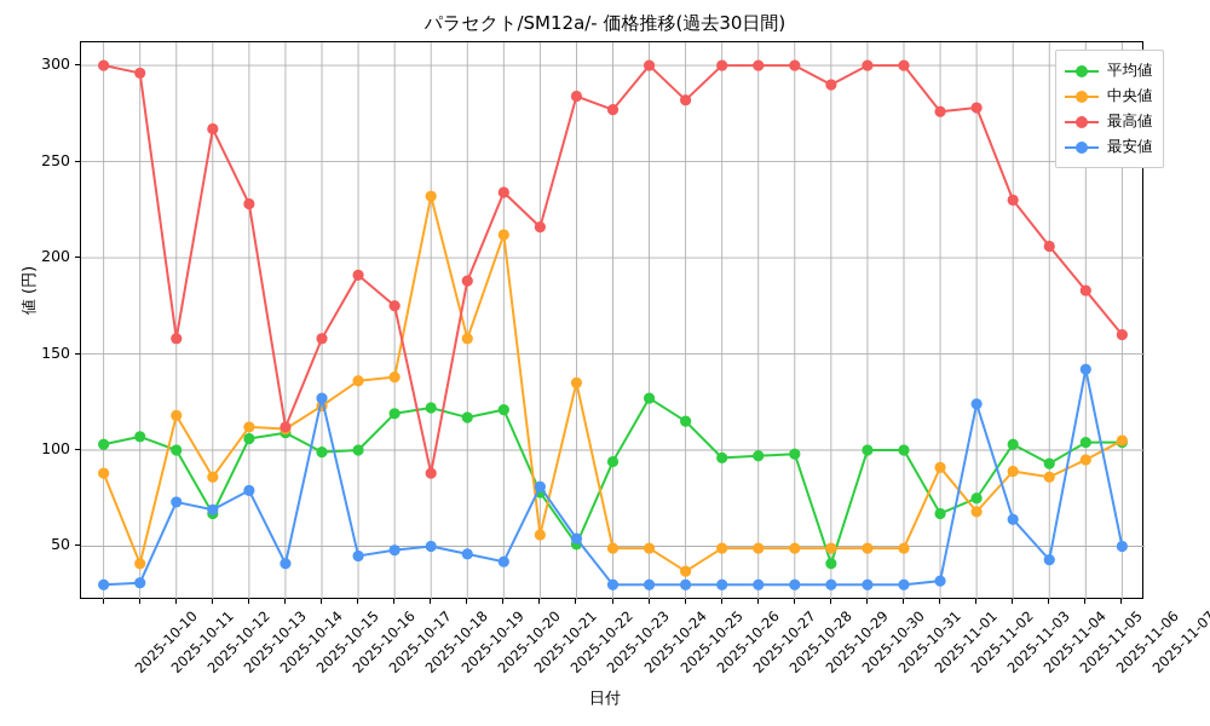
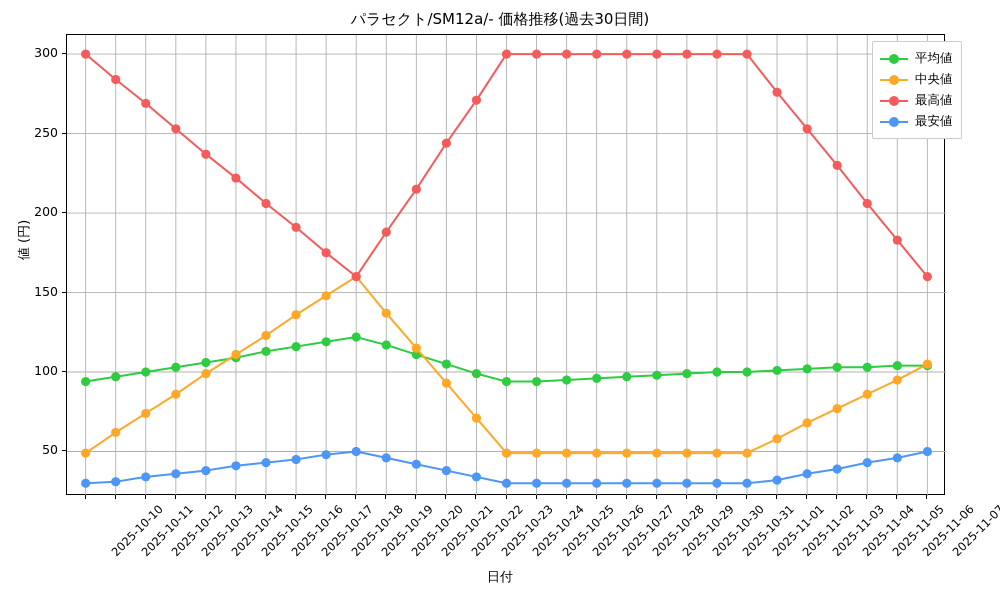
平均値/2025-10-10: 103 -> 94
中央値/2025-10-10: 88 -> 49
平均値/2025-10-11: 107 -> 97
中央値/2025-10-11: 41 -> 62
最高値/2025-10-11: 296 -> 284
中央値/2025-10-12: 118 -> 74
最高値/2025-10-12: 158 -> 269
最安値/2025-10-12: 73 -> 34
平均値/2025-10-13: 67 -> 103
最高値/2025-10-13: 267 -> 253
最安値/2025-10-13: 69 -> 36
中央値/2025-10-14: 112 -> 99
最高値/2025-10-14: 228 -> 237
最安値/2025-10-14: 79 -> 38
最高値/2025-10-15: 112 -> 222
平均値/2025-10-16: 99 -> 113
最高値/2025-10-16: 158 -> 206
最安値/2025-10-16: 127 -> 43
平均値/2025-10-17: 100 -> 116
中央値/2025-10-18: 138 -> 148
中央値/2025-10-19: 232 -> 160
最高値/2025-10-19: 88 -> 160
中央値/2025-10-20: 158 -> 137
平均値/2025-10-21: 121 -> 111
中央値/2025-10-21: 212 -> 115
最高値/2025-10-21: 234 -> 215
平均値/2025-10-22: 78 -> 105
中央値/2025-10-22: 56 -> 93
最高値/2025-10-22: 216 -> 244
最安値/2025-10-22: 81 -> 38
平均値/2025-10-23: 51 -> 99
中央値/2025-10-23: 135 -> 71
最高値/2025-10-23: 284 -> 271
最安値/2025-10-23: 54 -> 34
最高値/2025-10-24: 277 -> 300
平均値/2025-10-25: 127 -> 94
平均値/2025-10-26: 115 -> 95
中央値/2025-10-26: 37 -> 49
最高値/2025-10-26: 282 -> 300
平均値/2025-10-30: 41 -> 99
最高値/2025-10-30: 290 -> 300
平均値/2025-11-02: 67 -> 101
中央値/2025-11-02: 91 -> 58
平均値/2025-11-03: 75 -> 102
最高値/2025-11-03: 278 -> 253
最安値/2025-11-03: 124 -> 36
中央値/2025-11-04: 89 -> 77
最安値/2025-11-04: 64 -> 39
平均値/2025-11-05: 93 -> 103
最安値/2025-11-06: 142 -> 46
